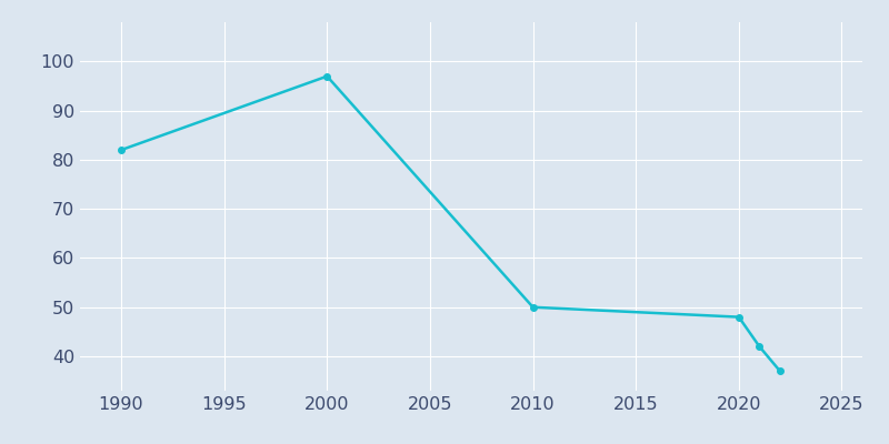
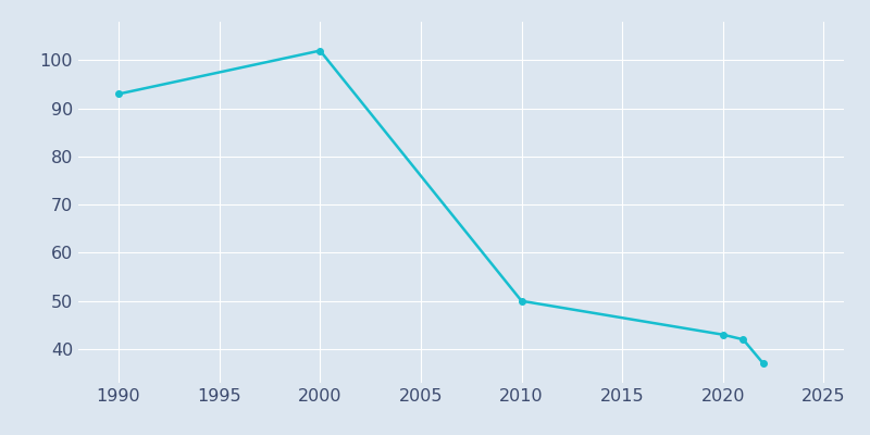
1990: 82 -> 93
2000: 97 -> 102
2020: 48 -> 43
